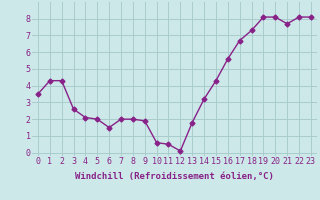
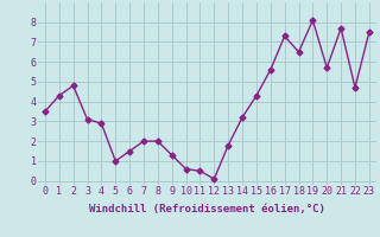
2: 4.3 -> 4.8
3: 2.6 -> 3.1
4: 2.1 -> 2.9
5: 2.0 -> 1.0
9: 1.9 -> 1.3
17: 6.7 -> 7.3
18: 7.3 -> 6.5
20: 8.1 -> 5.7
22: 8.1 -> 4.7
23: 8.1 -> 7.5
